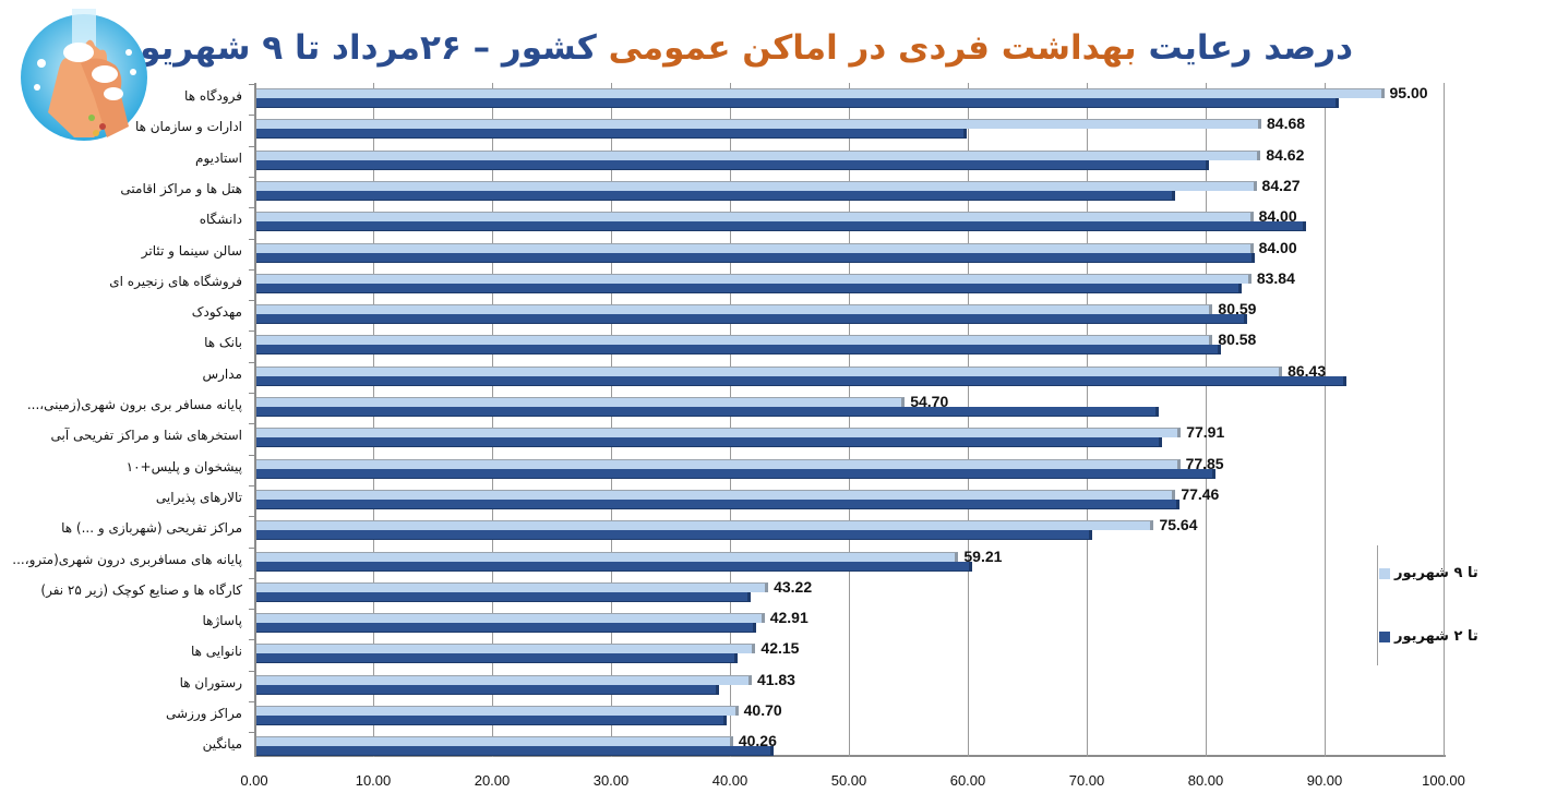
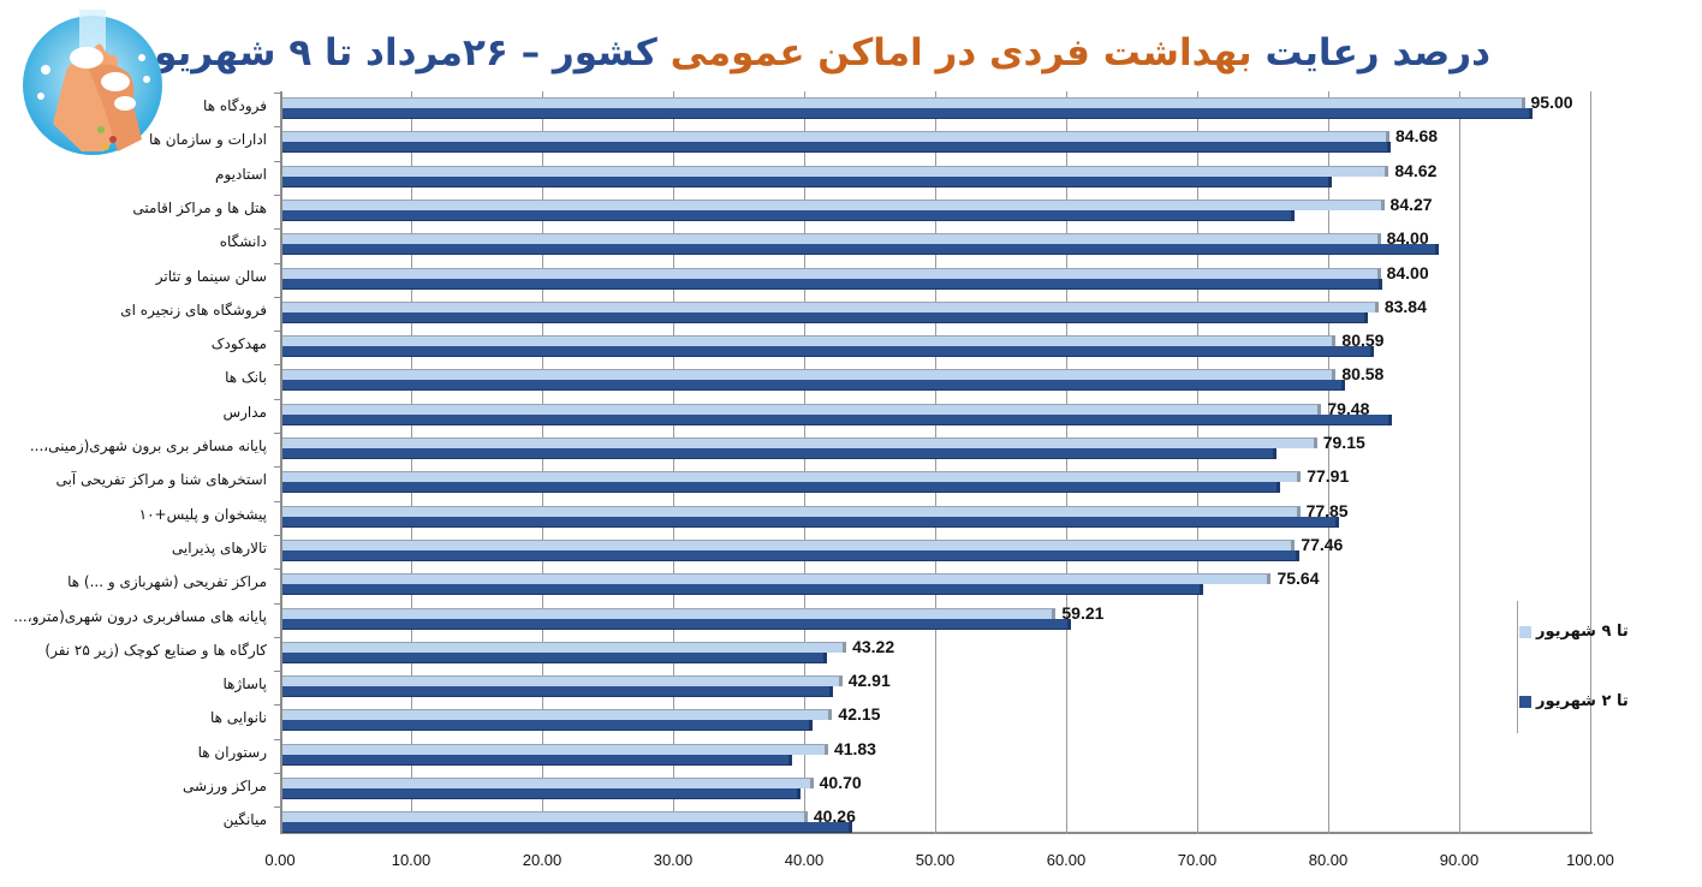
تا ۲ شهریور/فرودگاه ها: 91.2 -> 95.6
تا ۲ شهریور/ادارات و سازمان ها: 59.9 -> 84.8
تا ۹ شهریور/مدارس: 86.43 -> 79.48
تا ۲ شهریور/مدارس: 91.8 -> 84.9
تا ۹ شهریور/پایانه مسافر بری برون شهری(زمینی،...: 54.70 -> 79.15
